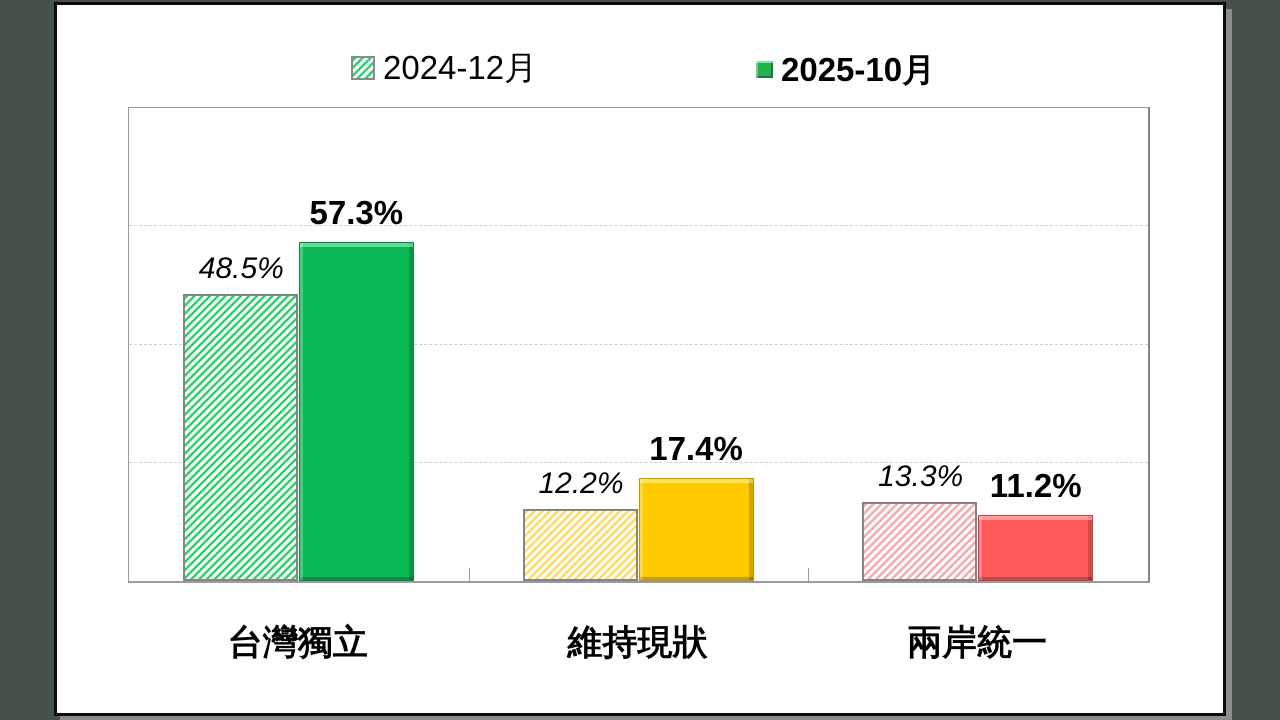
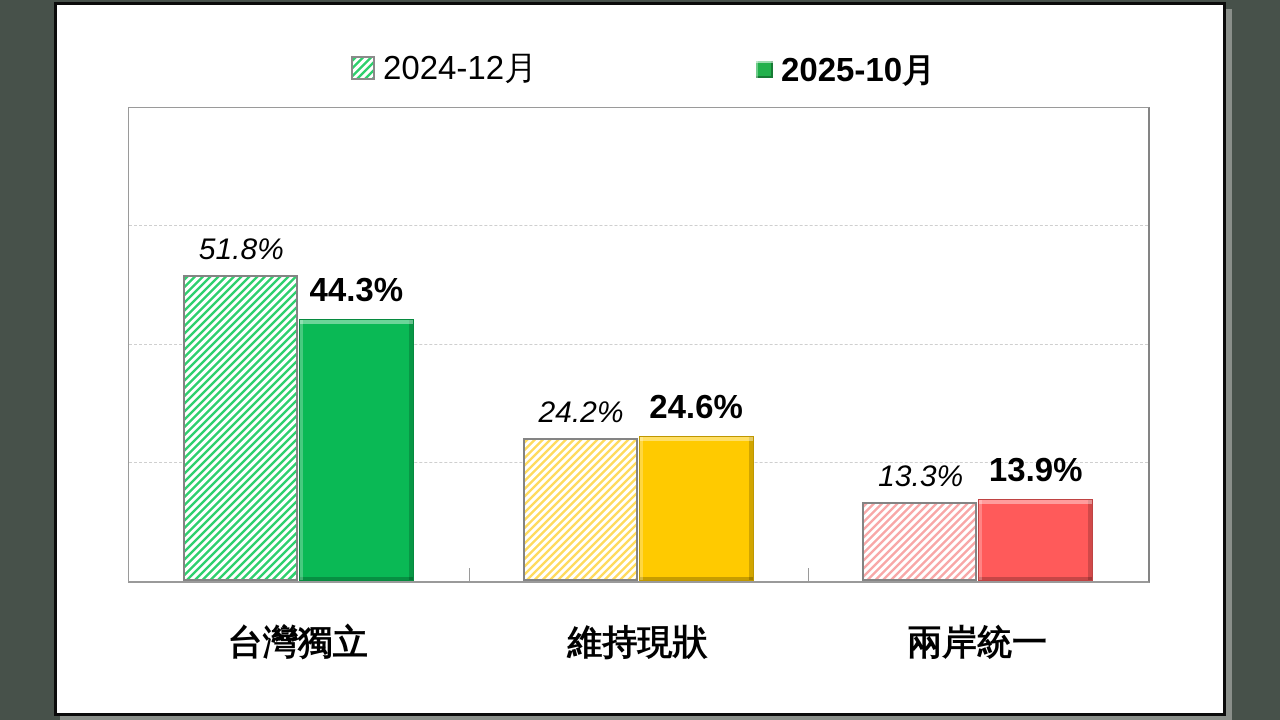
2024-12月/台灣獨立: 48.5% -> 51.8%
2025-10月/台灣獨立: 57.3% -> 44.3%
2024-12月/維持現狀: 12.2% -> 24.2%
2025-10月/維持現狀: 17.4% -> 24.6%
2025-10月/兩岸統一: 11.2% -> 13.9%
